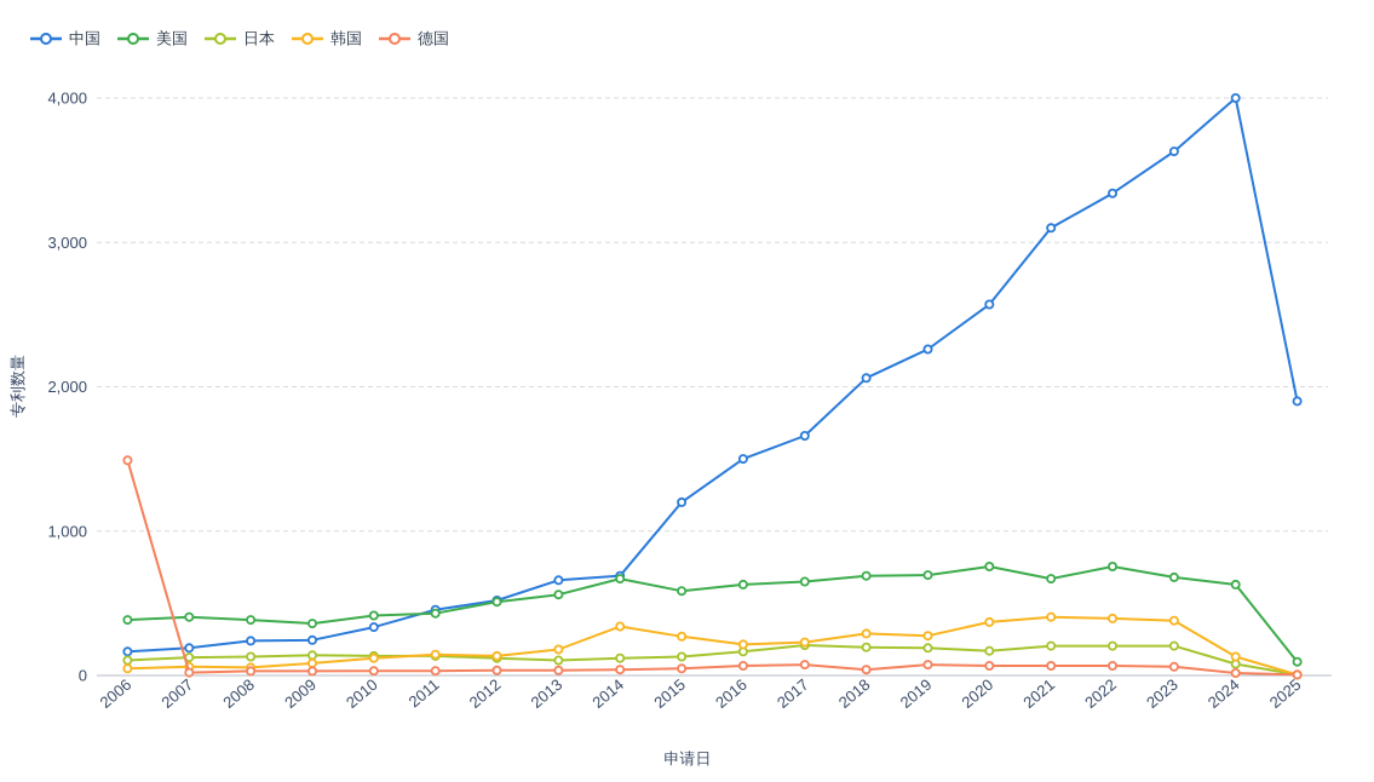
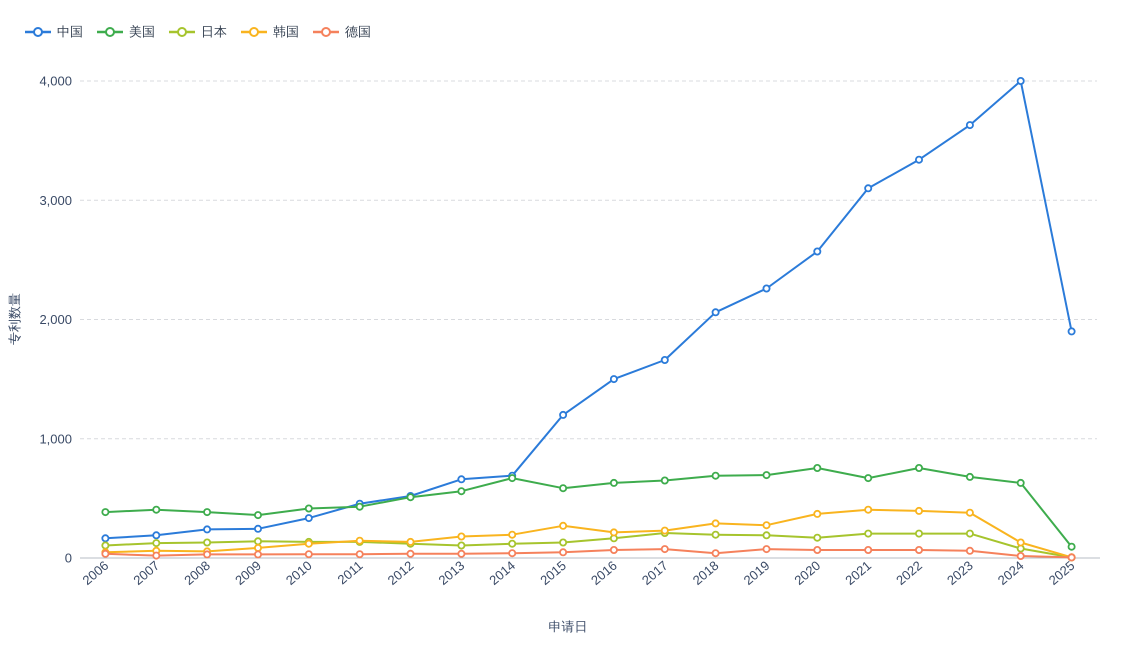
德国/2006: 1490 -> 40
韩国/2014: 340 -> 200
